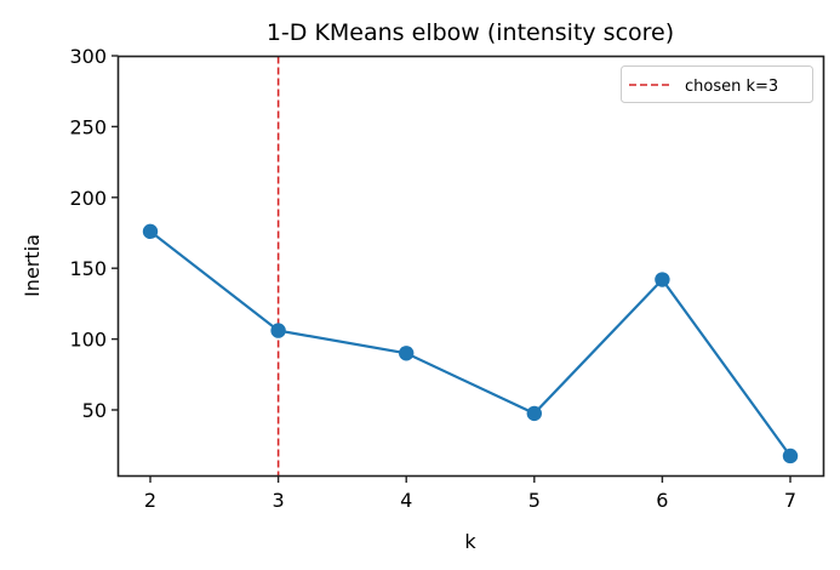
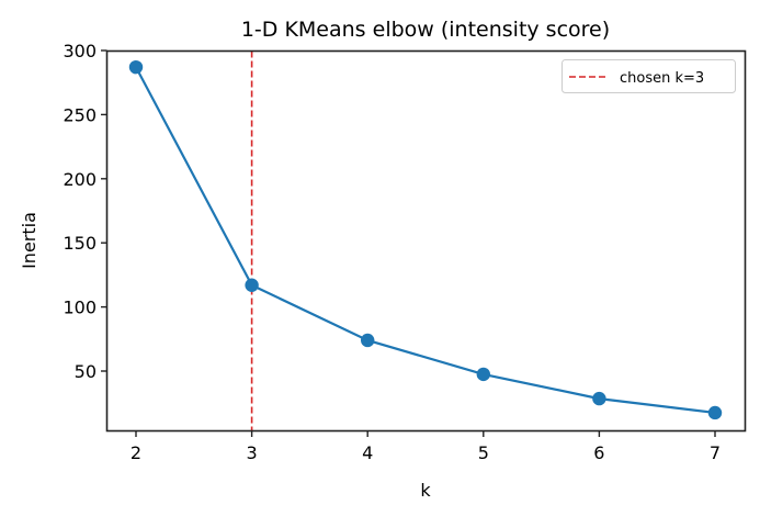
2: 176 -> 287
3: 106 -> 117
4: 90 -> 74
6: 142 -> 28
